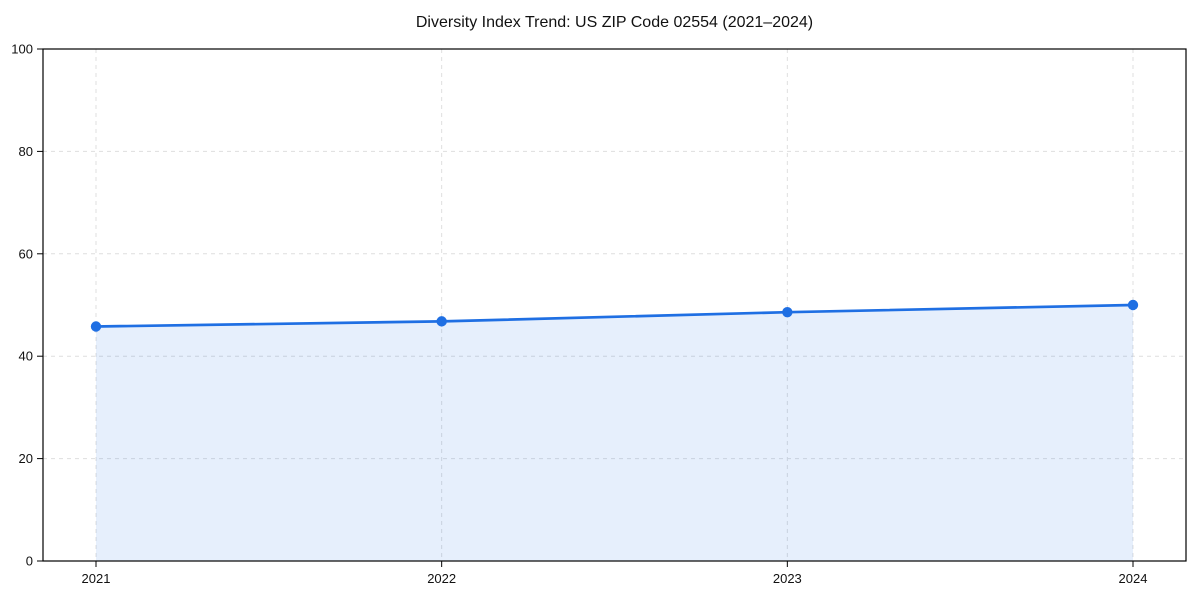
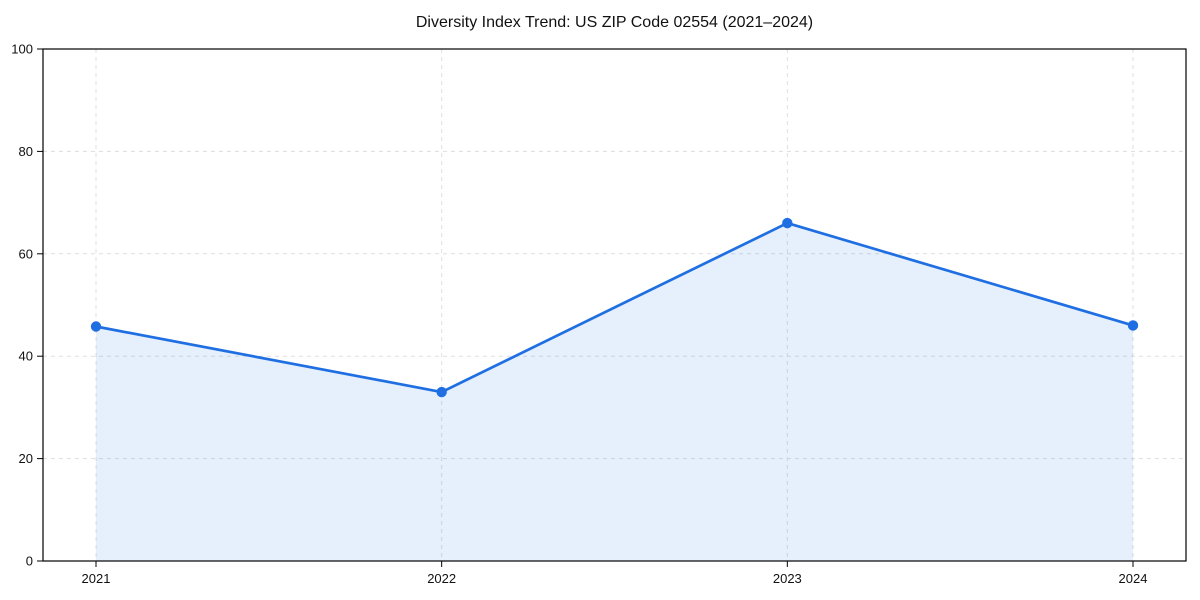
2022: 47 -> 33
2023: 49 -> 66
2024: 50 -> 46
